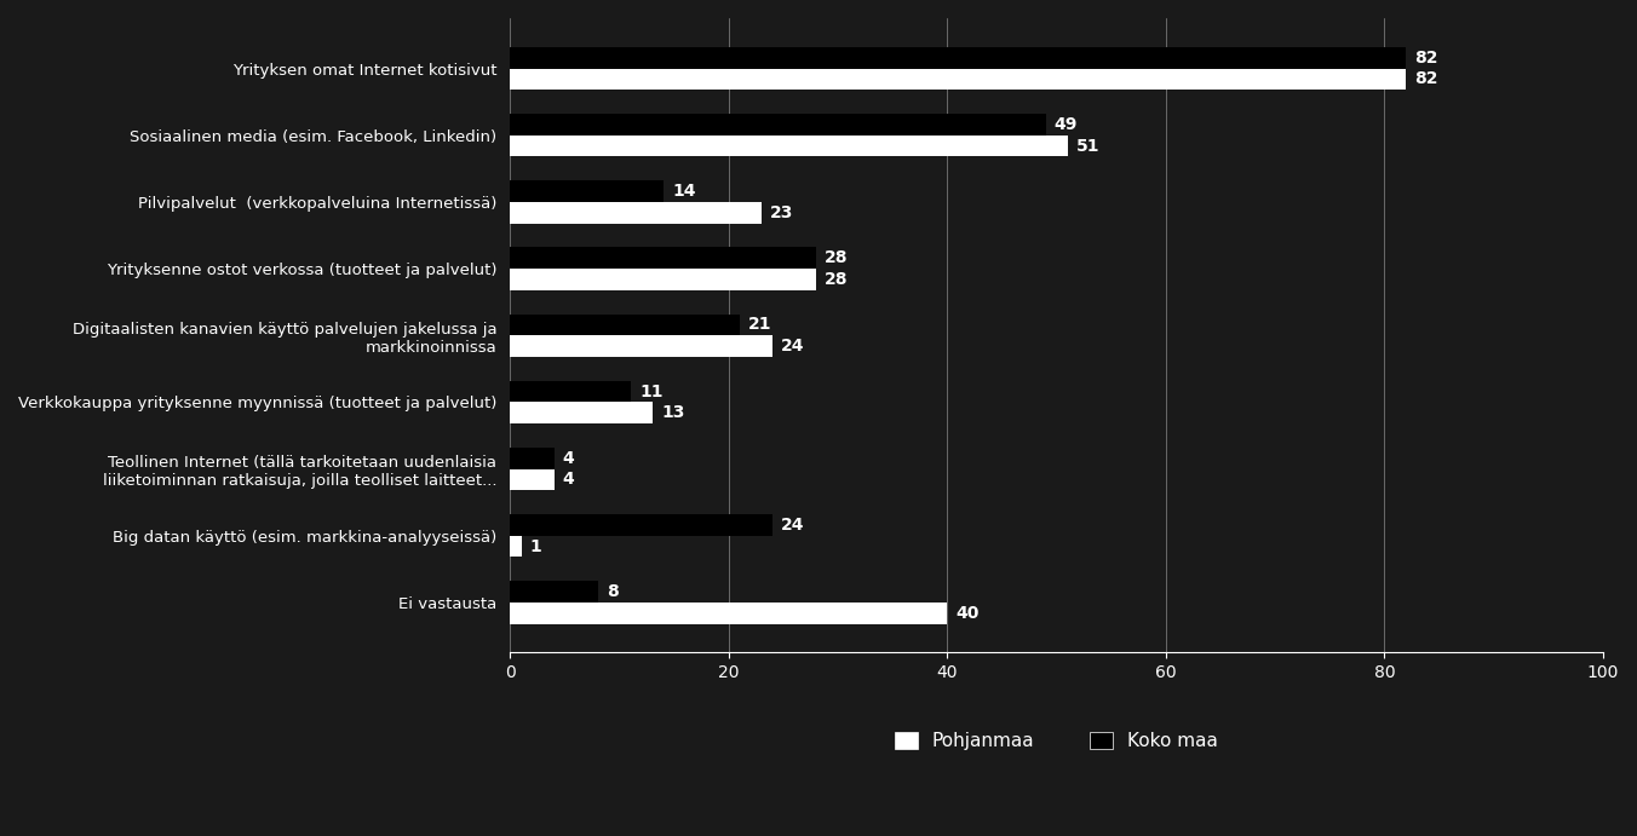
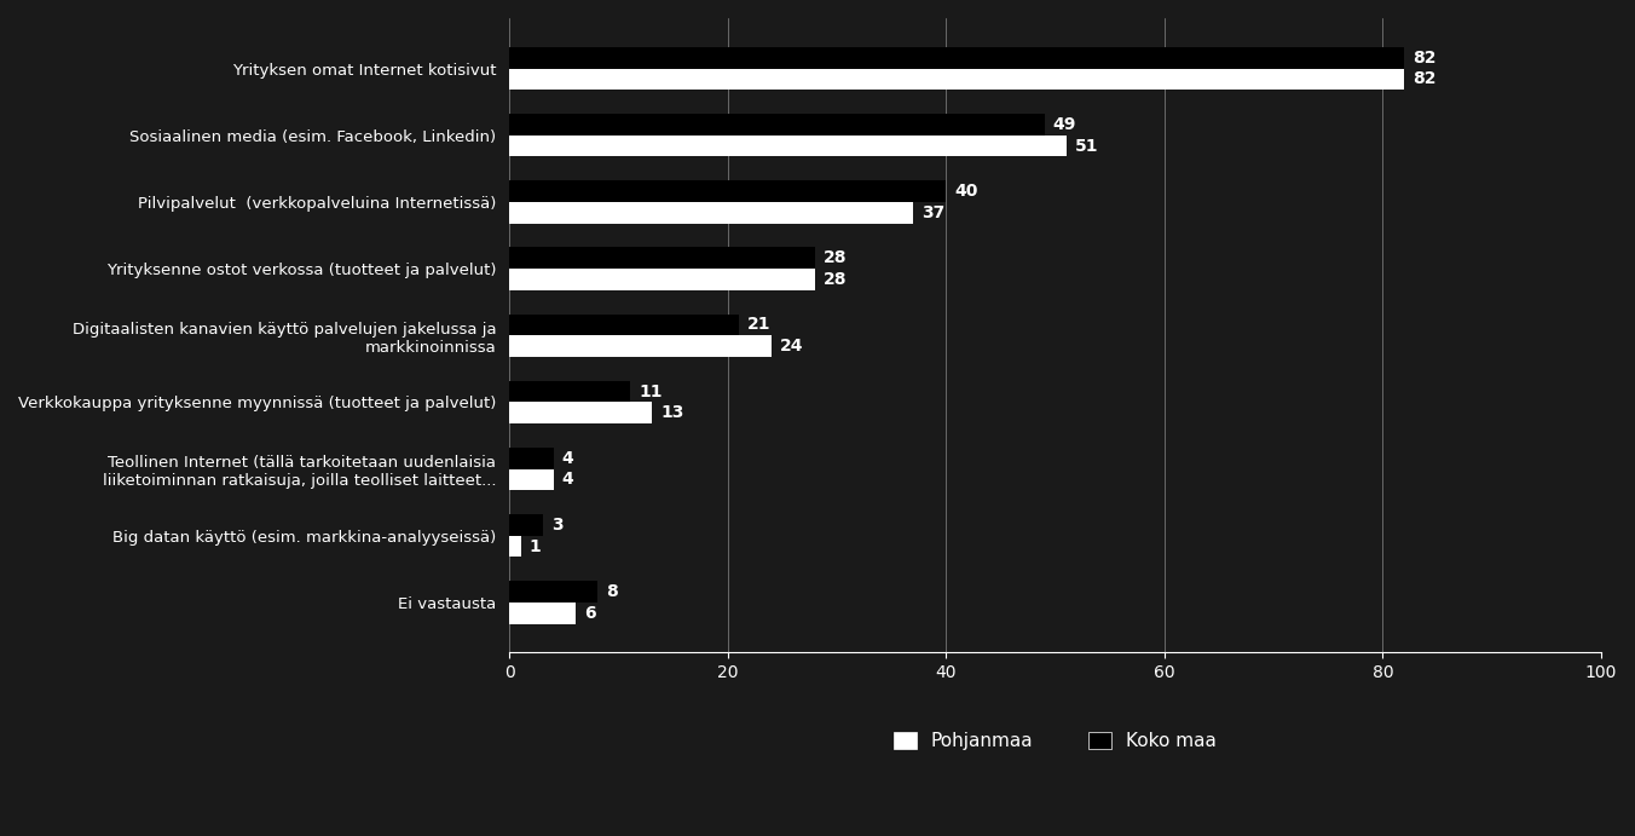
Koko maa/Pilvipalvelut (verkkopalveluina Internetissä): 14 -> 40
Pohjanmaa/Pilvipalvelut (verkkopalveluina Internetissä): 23 -> 37
Koko maa/Big datan käyttö (esim. markkina-analyyseissä): 24 -> 3
Pohjanmaa/Ei vastausta: 40 -> 6
